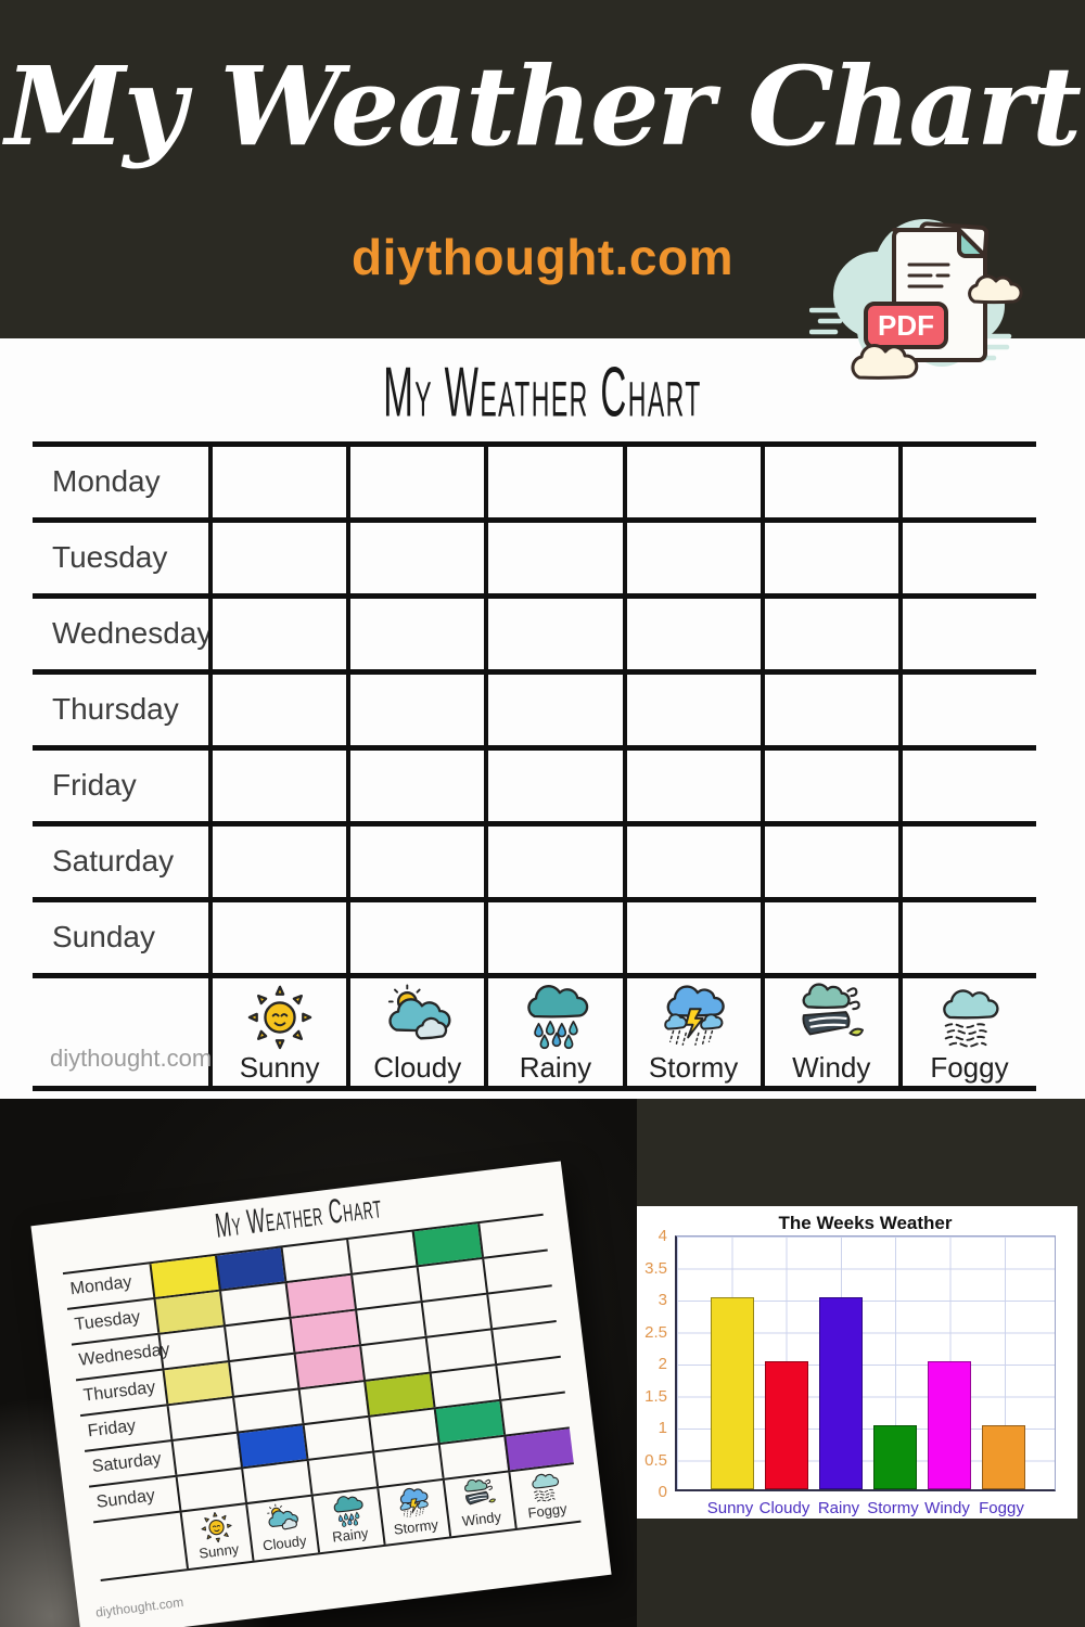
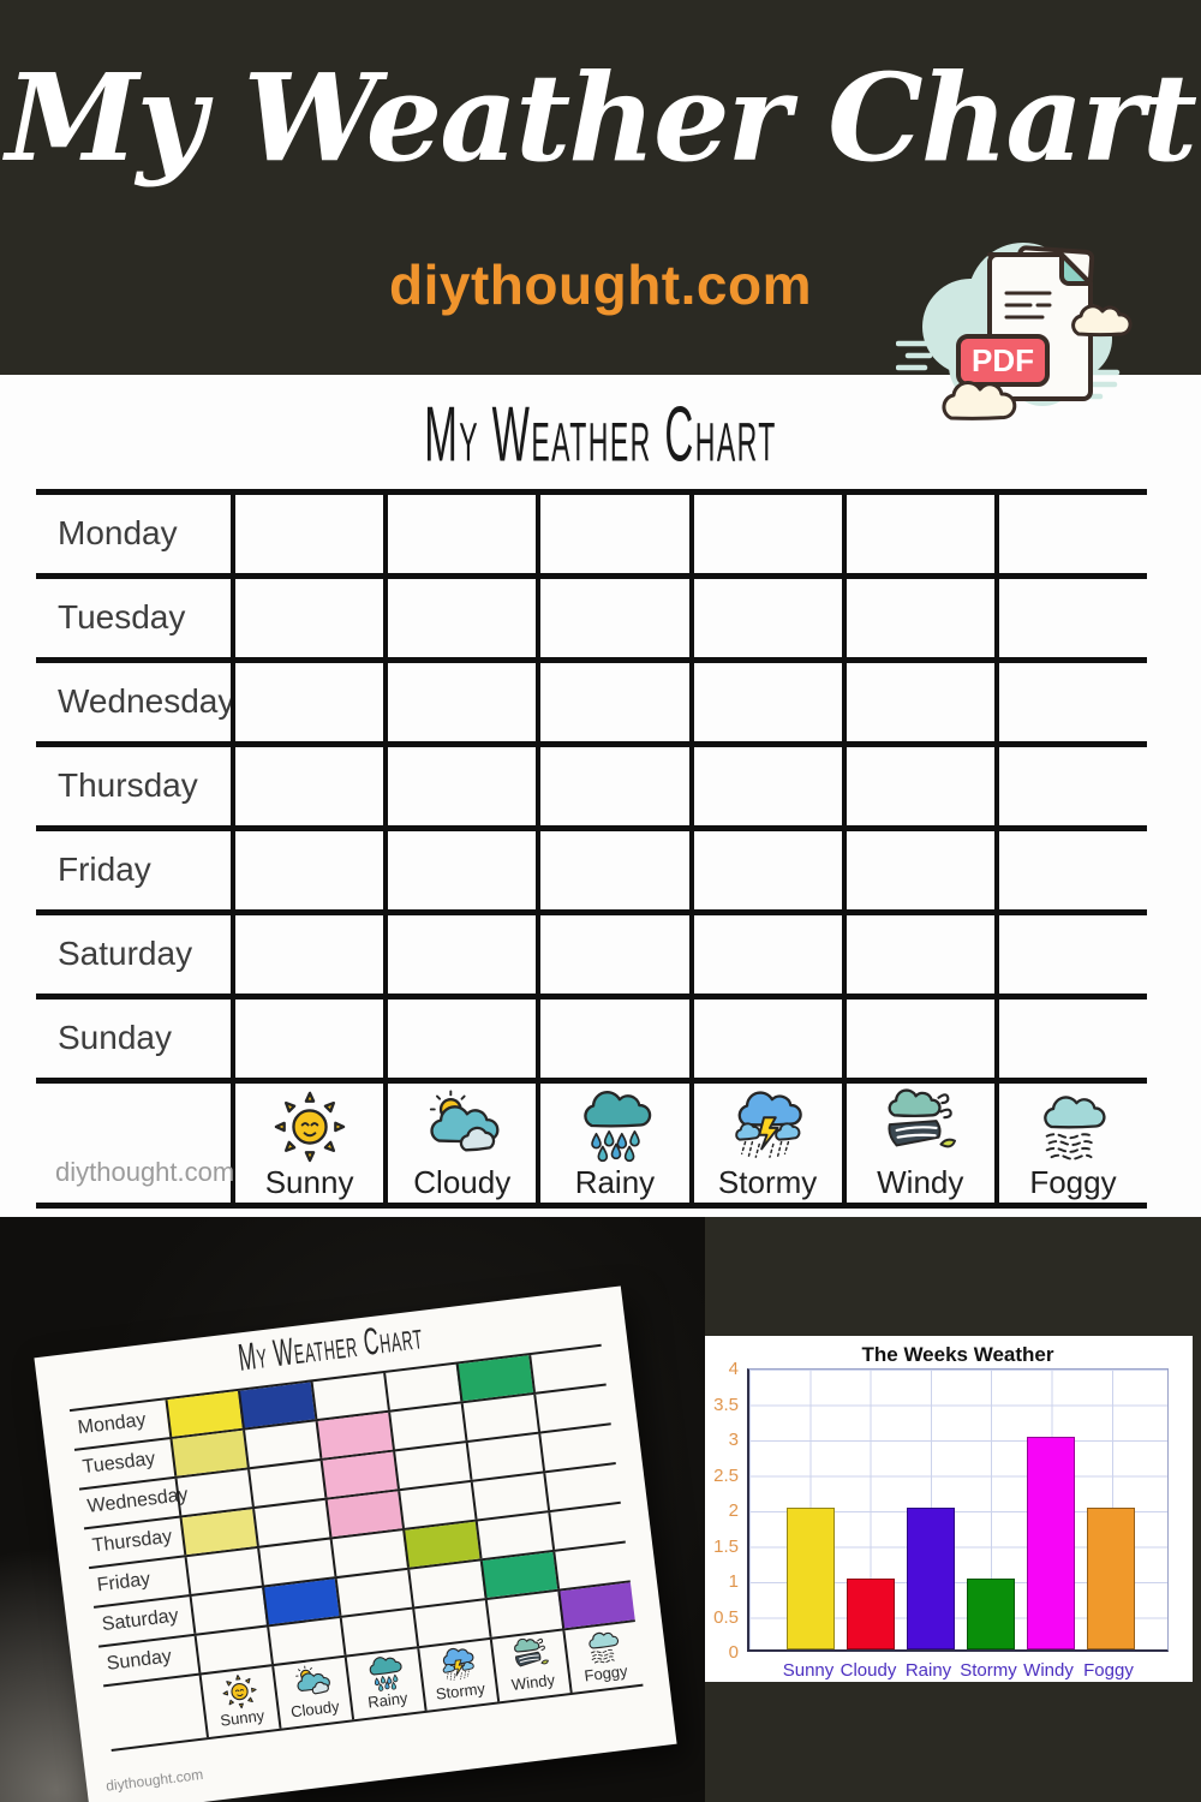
Sunny: 3 -> 2
Cloudy: 2 -> 1
Rainy: 3 -> 2
Windy: 2 -> 3
Foggy: 1 -> 2
